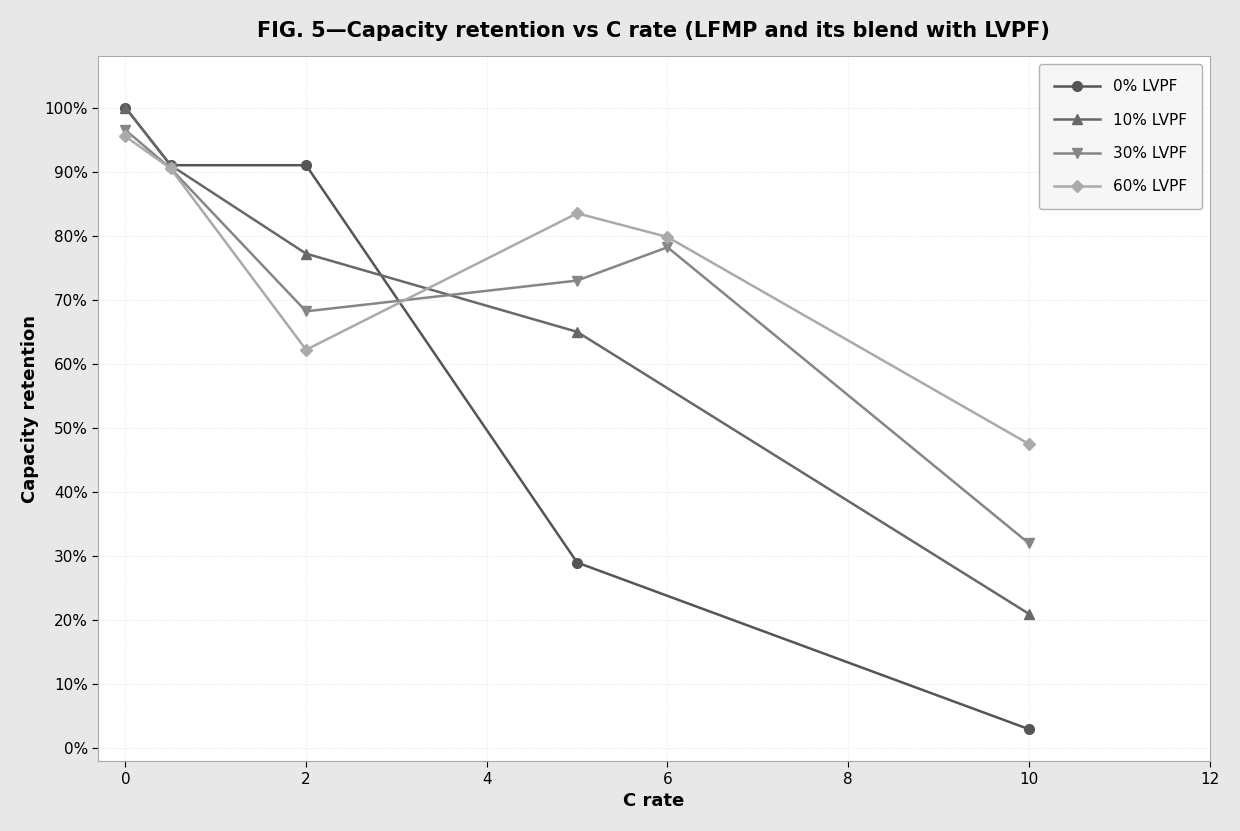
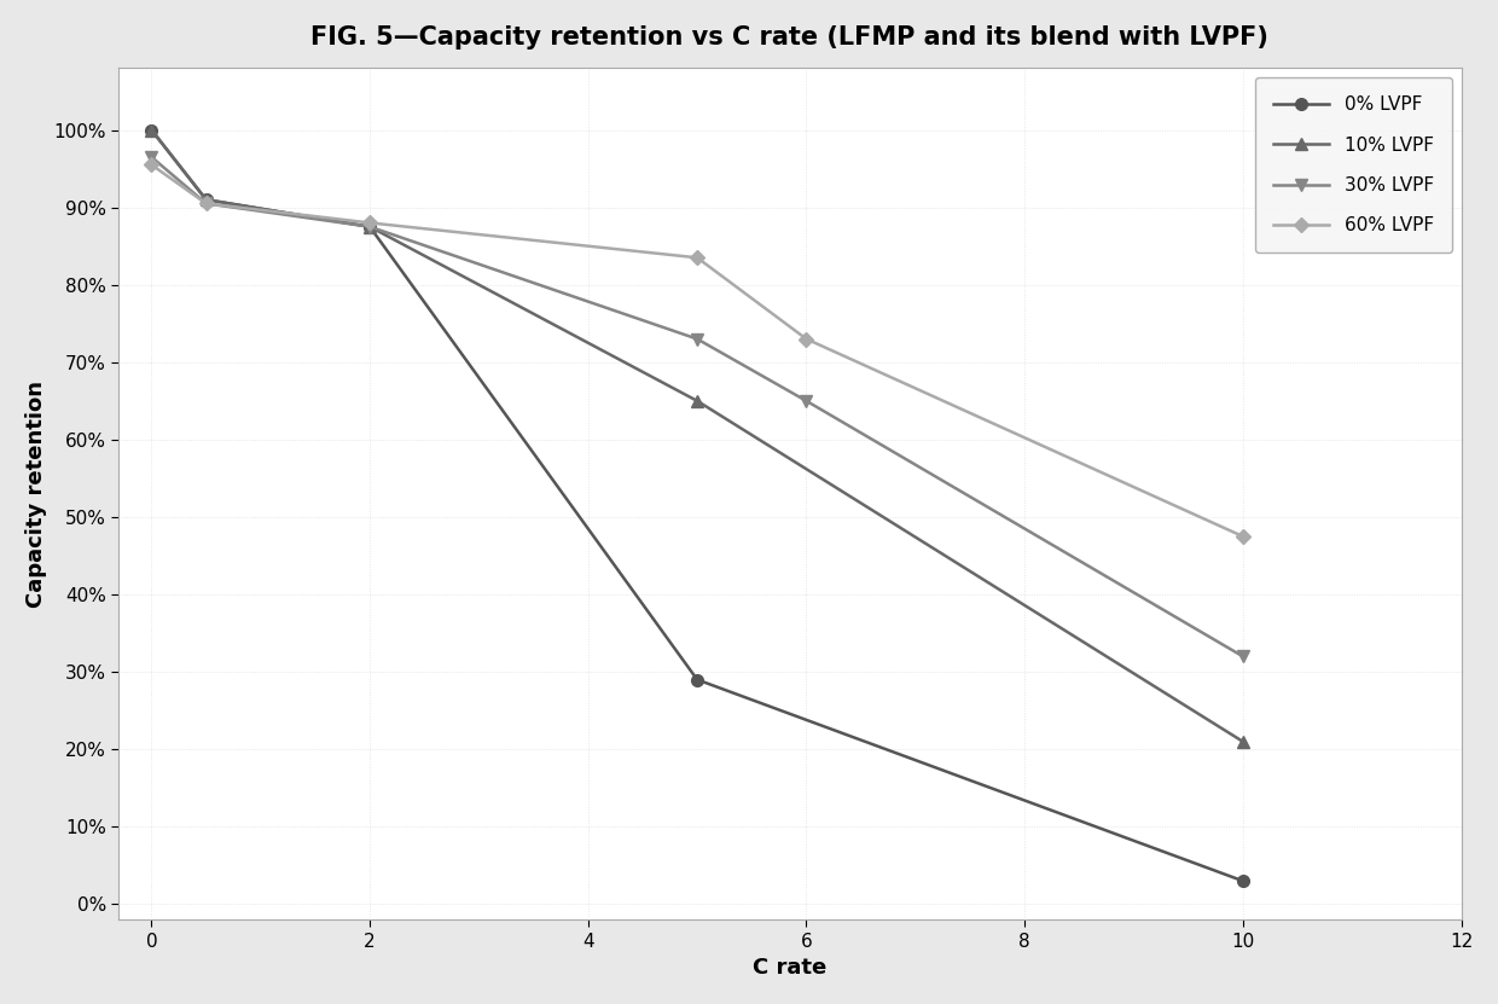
0% LVPF/2: 91.0% -> 87.5%
10% LVPF/2: 77.2% -> 87.5%
30% LVPF/2: 68.2% -> 87.5%
60% LVPF/2: 62.2% -> 88.0%
30% LVPF/6: 78.2% -> 65.0%
60% LVPF/6: 79.8% -> 73.0%
